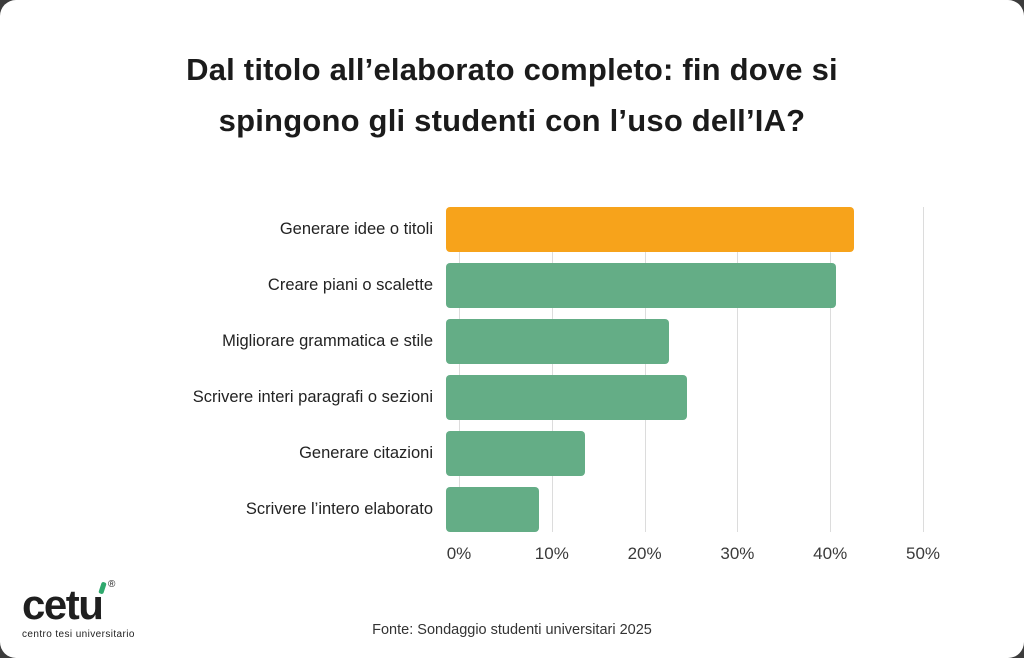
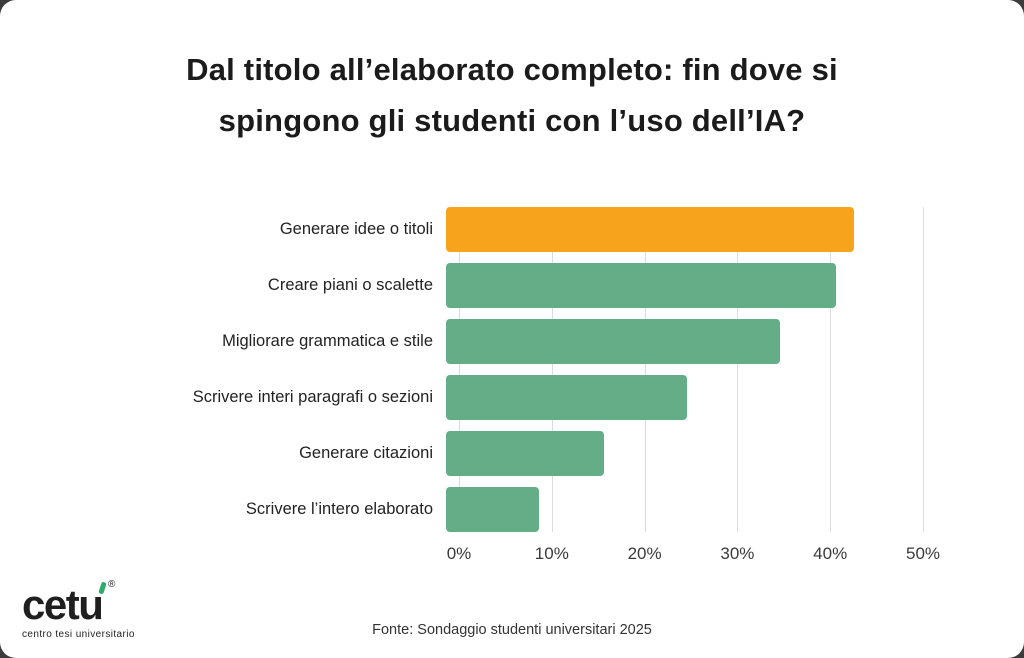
Migliorare grammatica e stile: 24% -> 36%
Generare citazioni: 15% -> 17%
